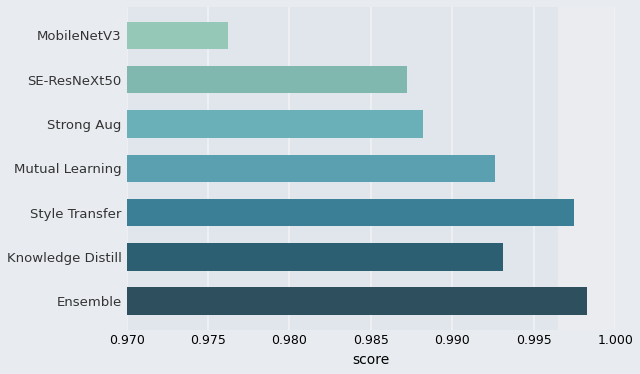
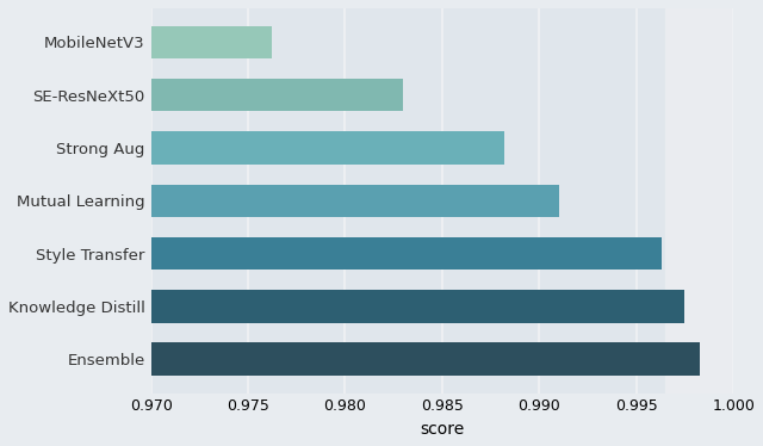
SE-ResNeXt50: 0.9872 -> 0.9830
Mutual Learning: 0.9926 -> 0.9910
Style Transfer: 0.9975 -> 0.9963
Knowledge Distill: 0.9931 -> 0.9975
